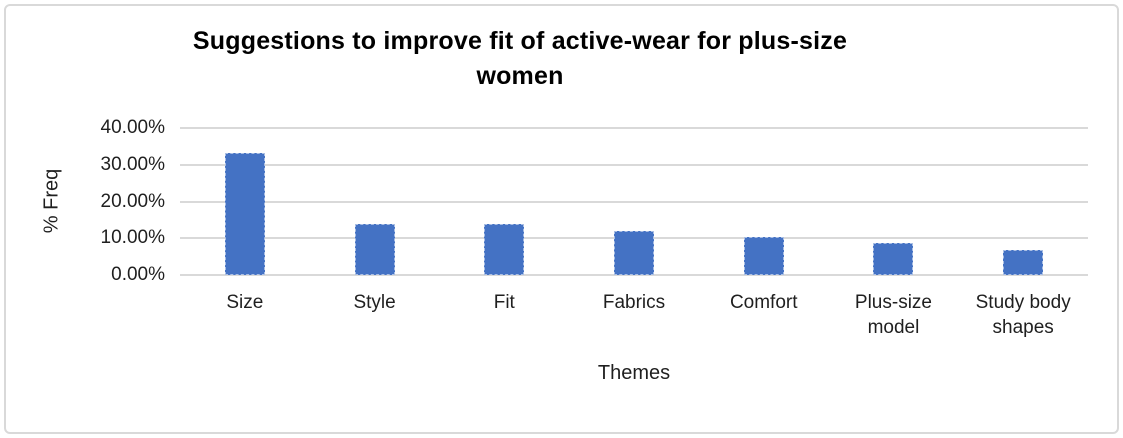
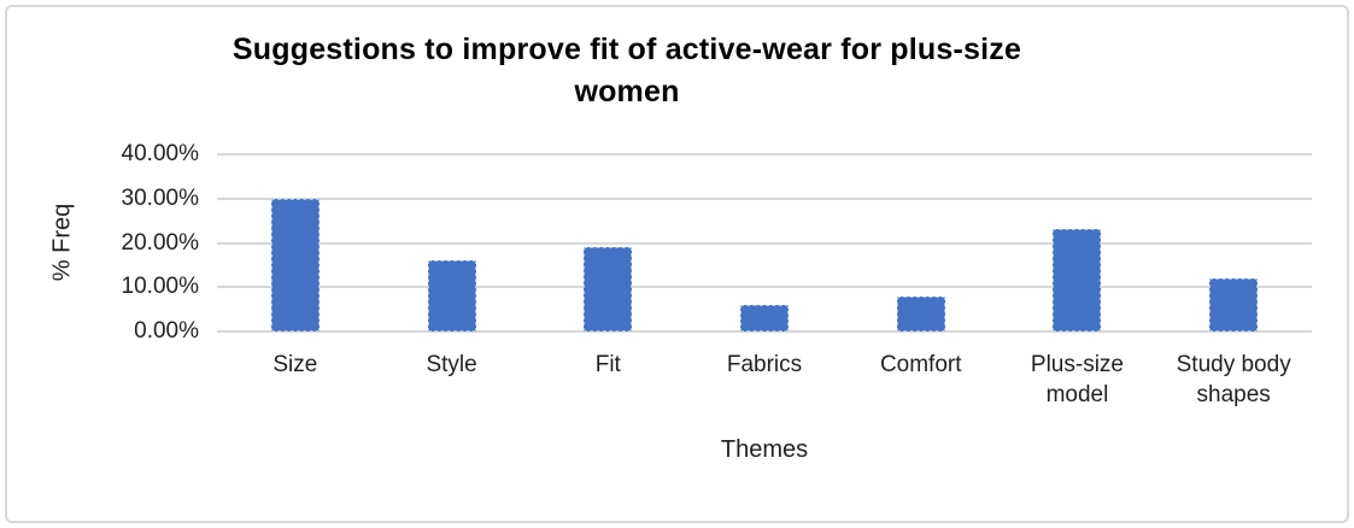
Size: 33% -> 30%
Style: 14% -> 16%
Fit: 14% -> 19%
Fabrics: 12% -> 6%
Comfort: 10% -> 8%
Plus-size model: 9% -> 23%
Study body shapes: 7% -> 12%
